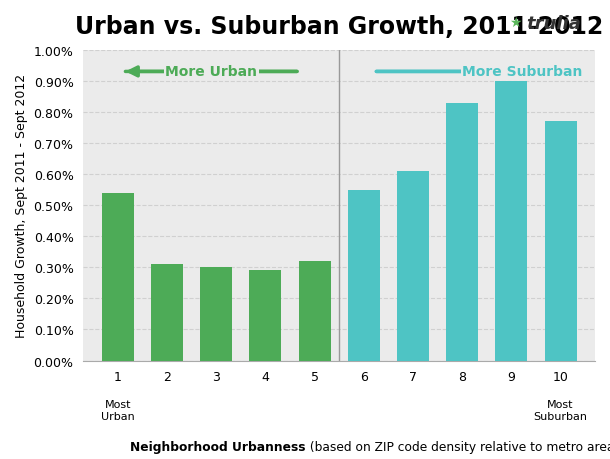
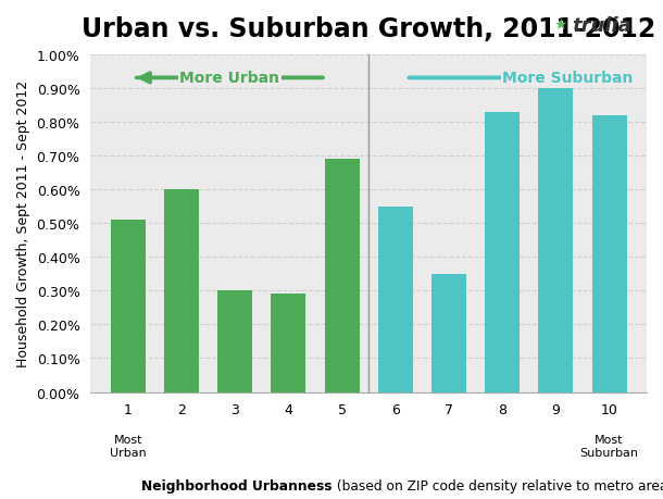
1: 0.54% -> 0.51%
2: 0.31% -> 0.60%
5: 0.32% -> 0.69%
7: 0.61% -> 0.35%
10: 0.77% -> 0.82%
